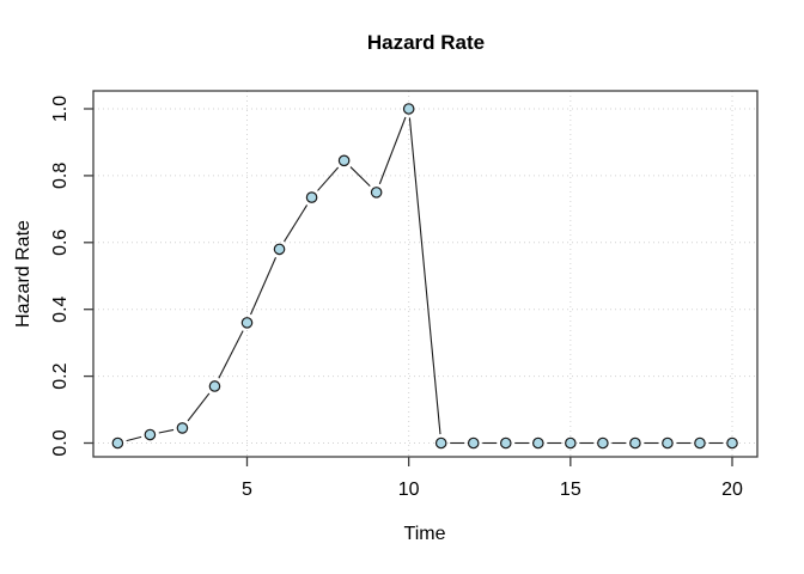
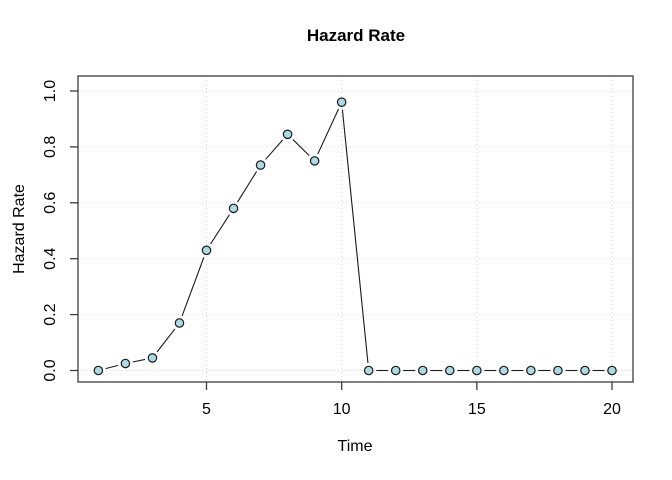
5: 0.36 -> 0.43
10: 1.00 -> 0.96
